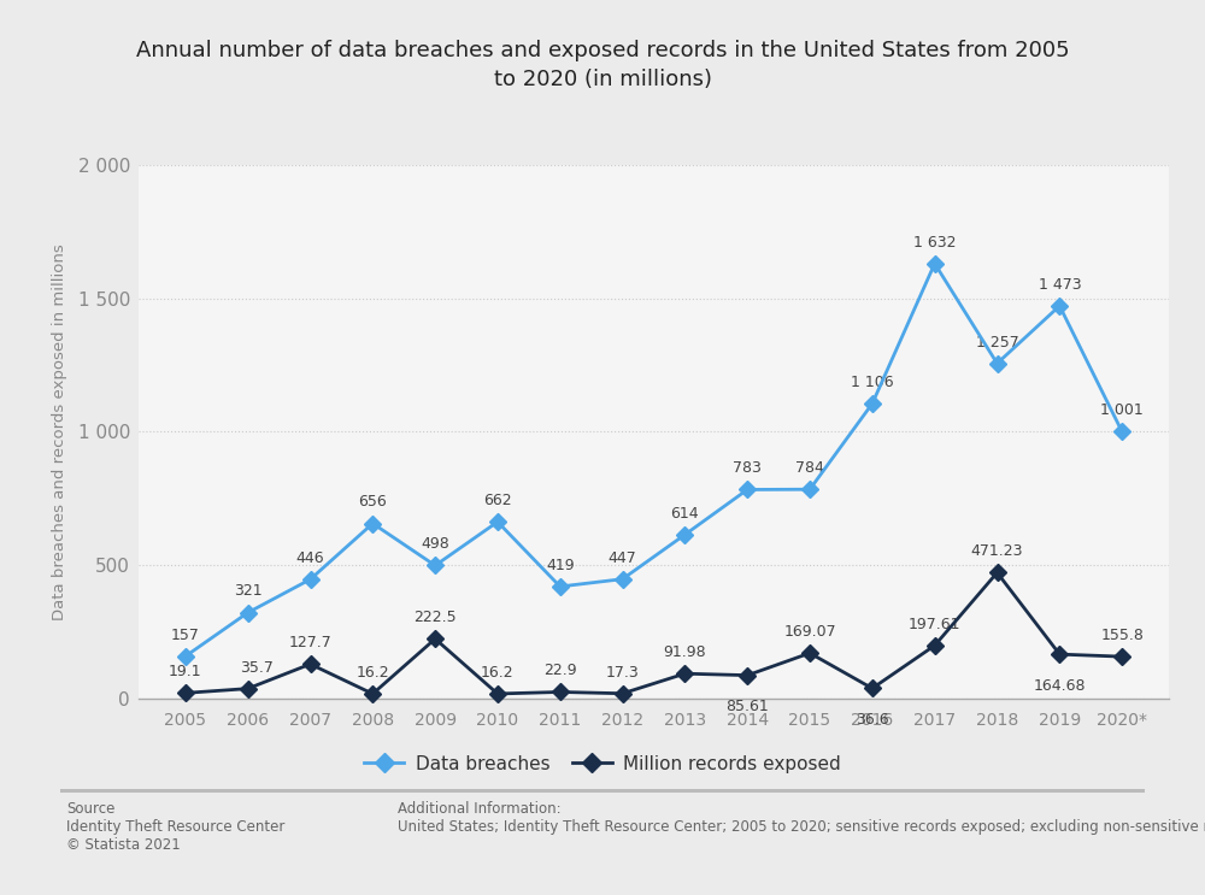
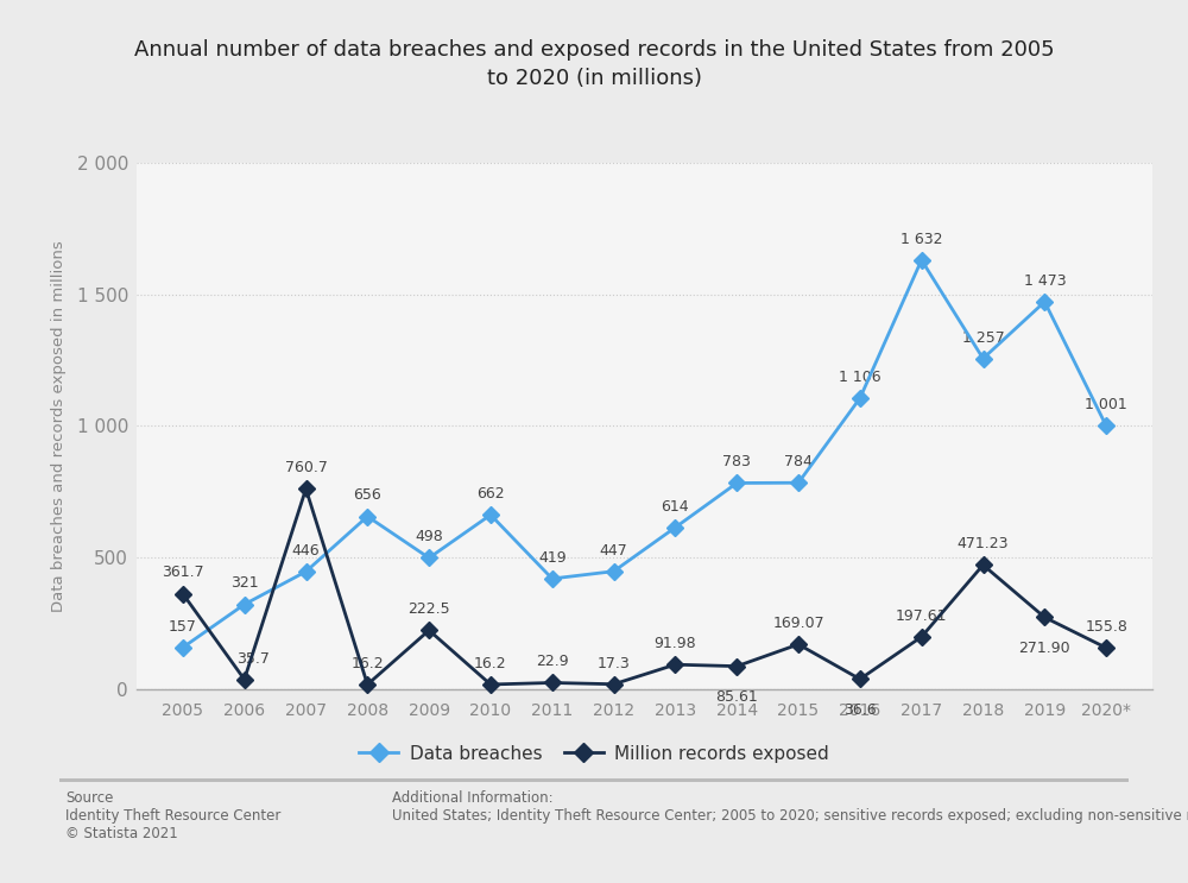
Million records exposed/2005: 19.1 -> 361.7
Million records exposed/2007: 127.7 -> 760.7
Million records exposed/2019: 164.68 -> 271.90
